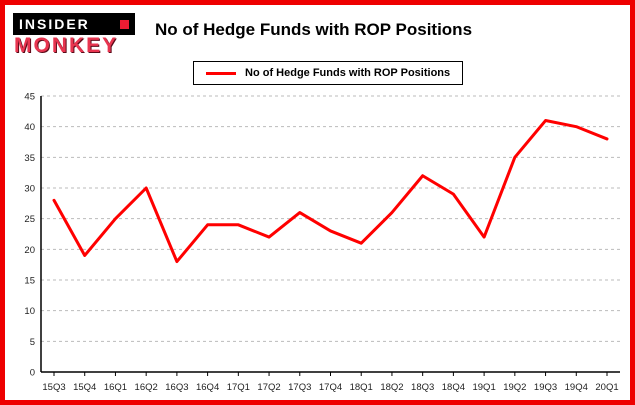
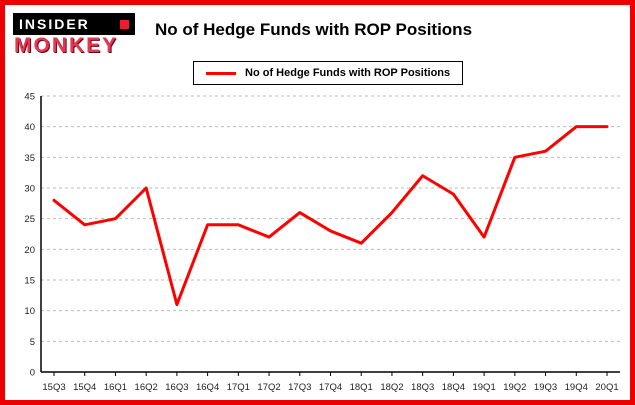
15Q4: 19 -> 24
16Q3: 18 -> 11
19Q3: 41 -> 36
20Q1: 38 -> 40
